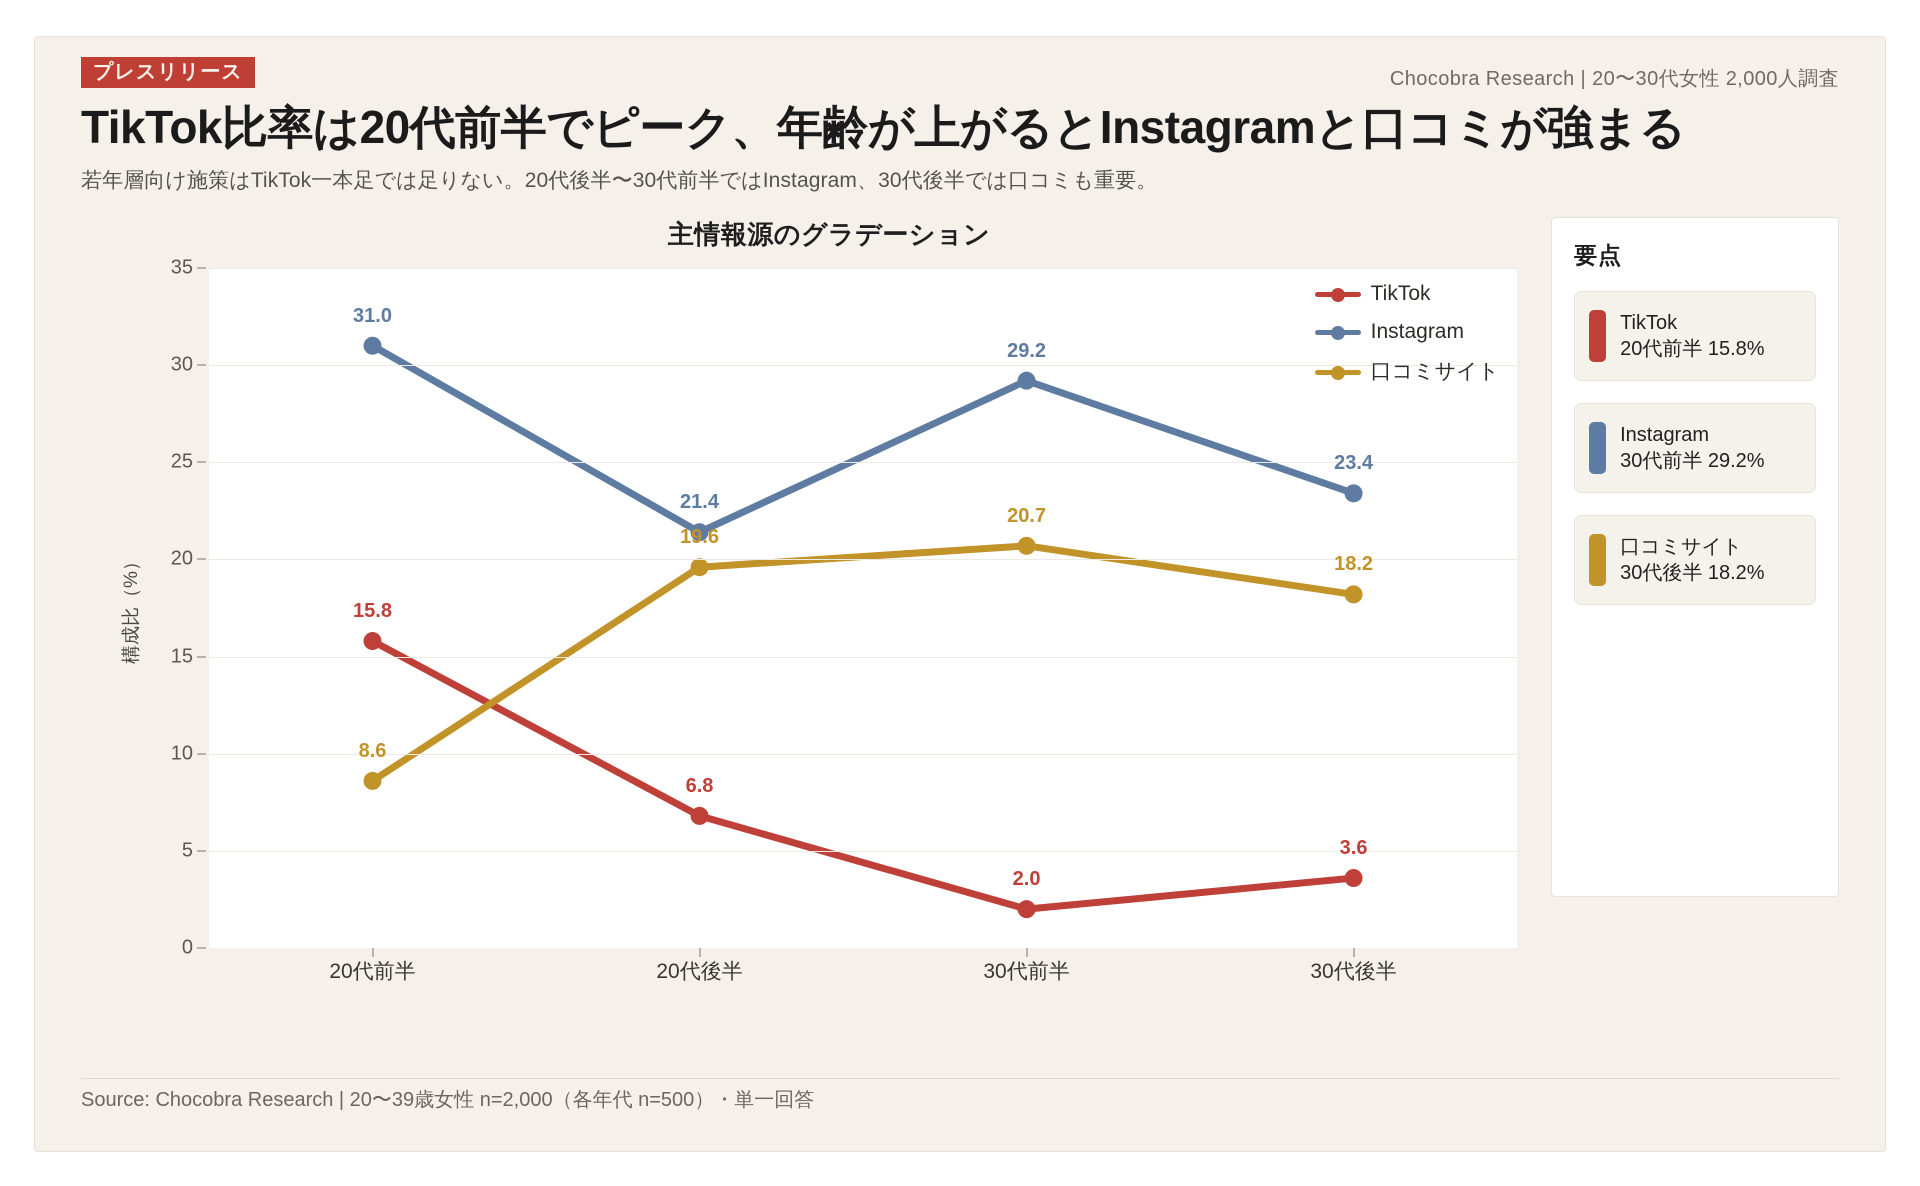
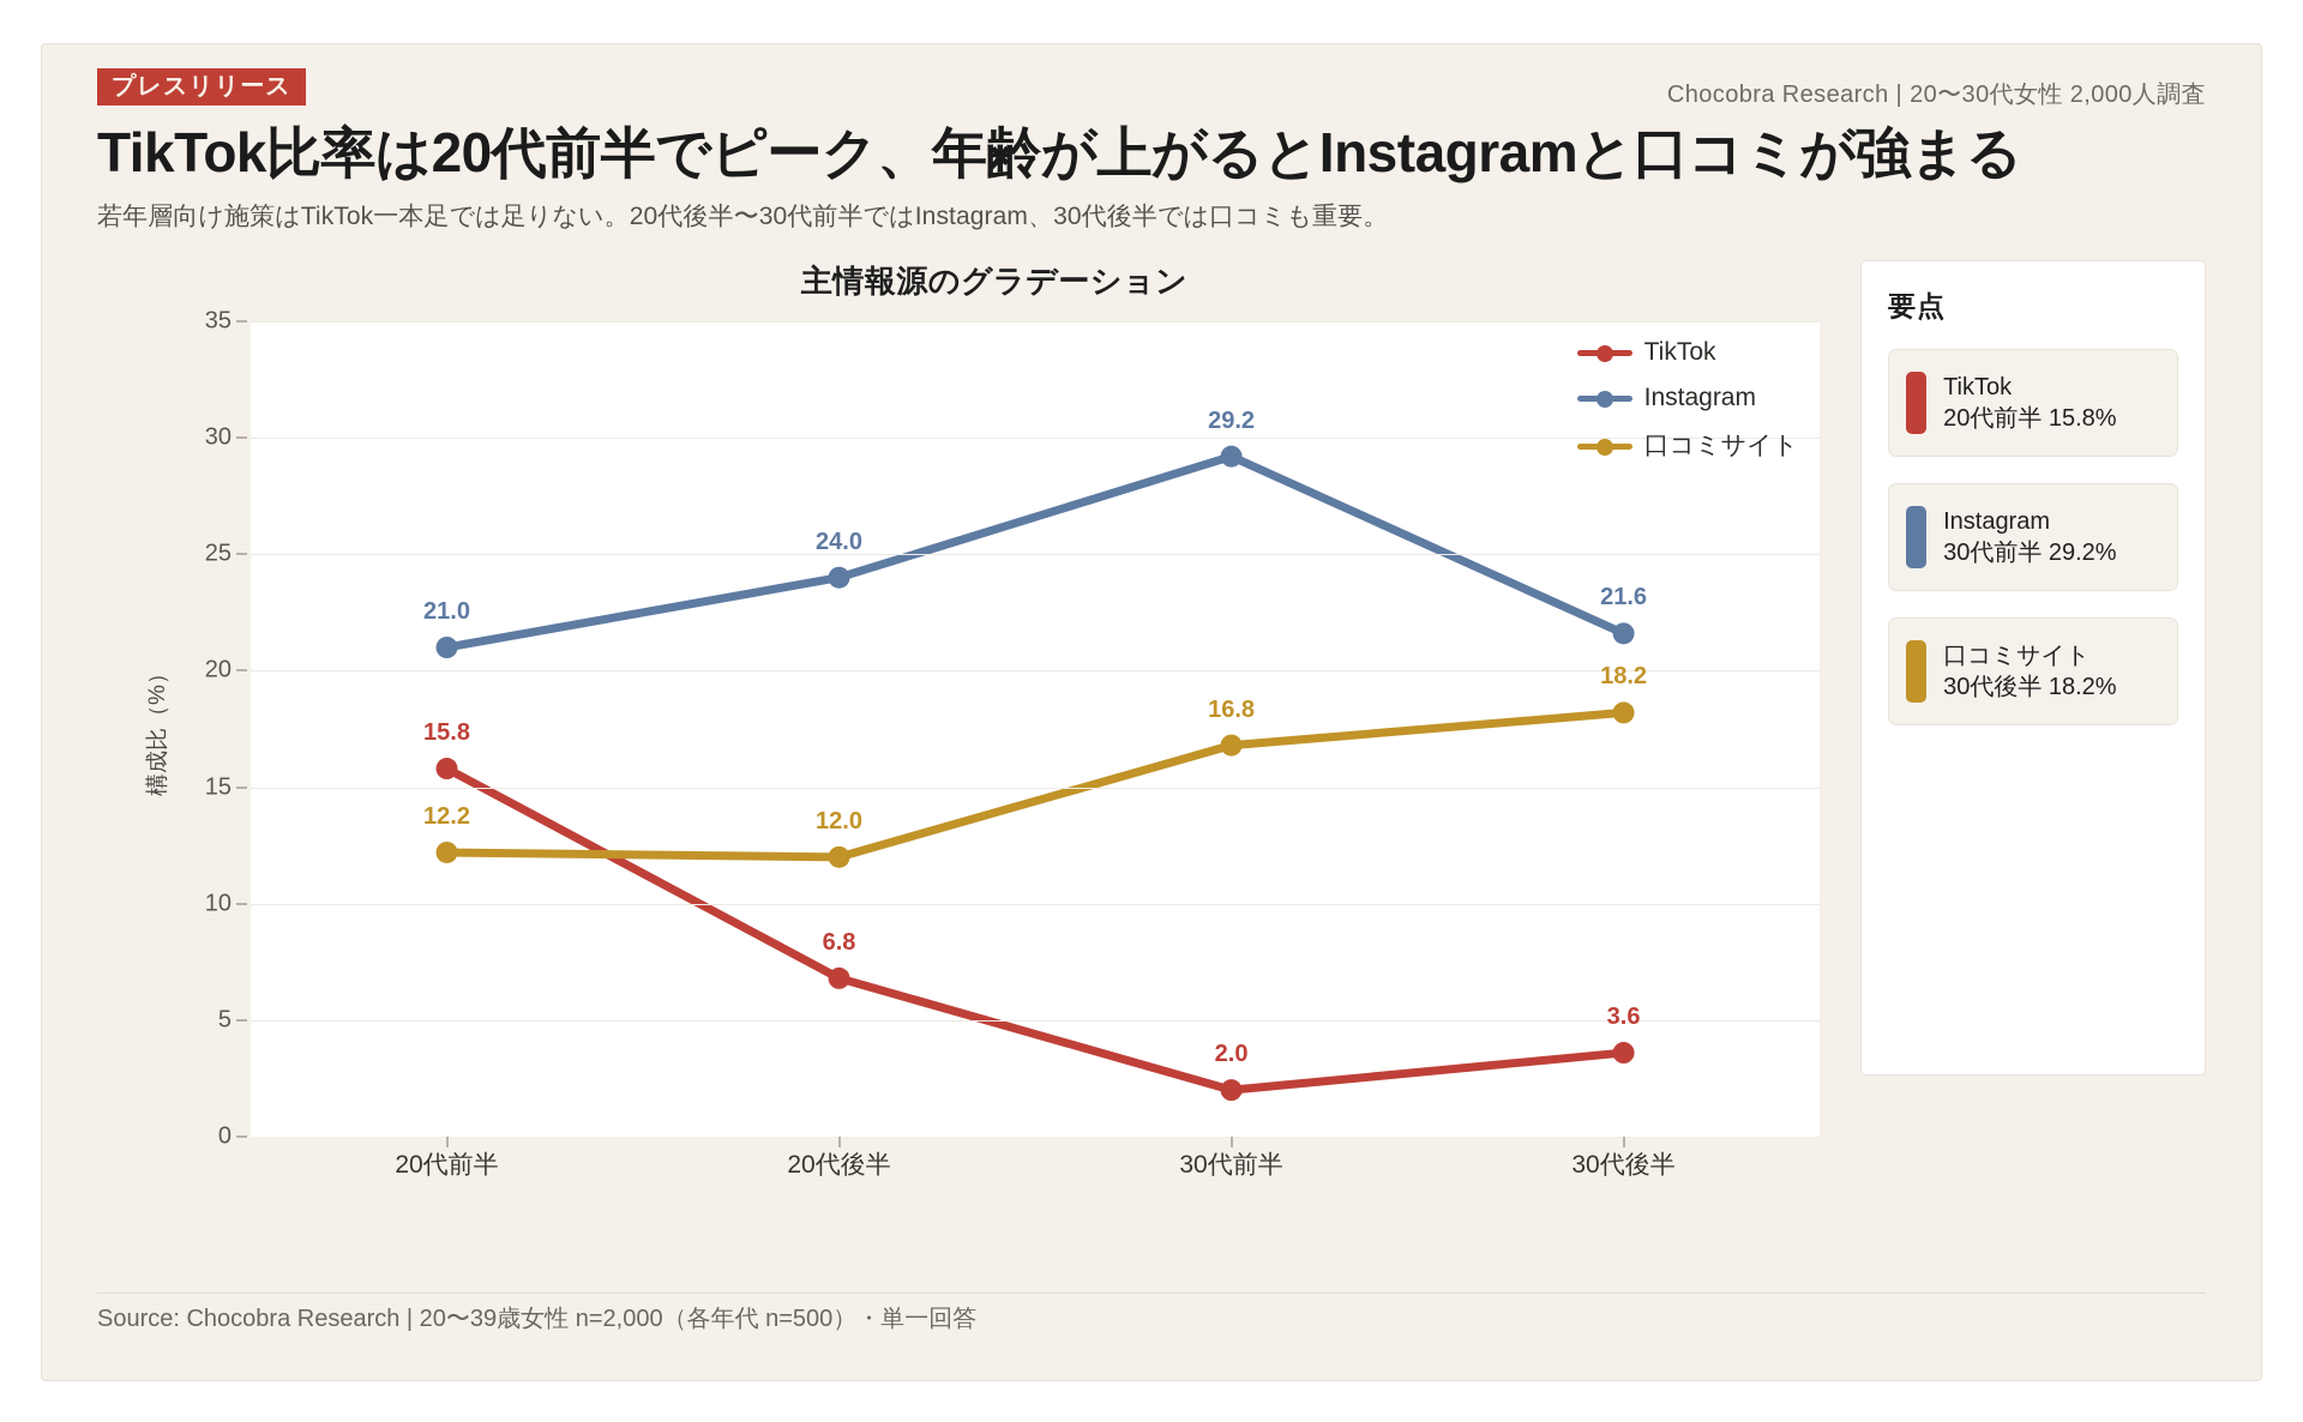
Instagram/20代前半: 31.0 -> 21.0
口コミサイト/20代前半: 8.6 -> 12.2
Instagram/20代後半: 21.4 -> 24.0
口コミサイト/20代後半: 19.6 -> 12.0
口コミサイト/30代前半: 20.7 -> 16.8
Instagram/30代後半: 23.4 -> 21.6
